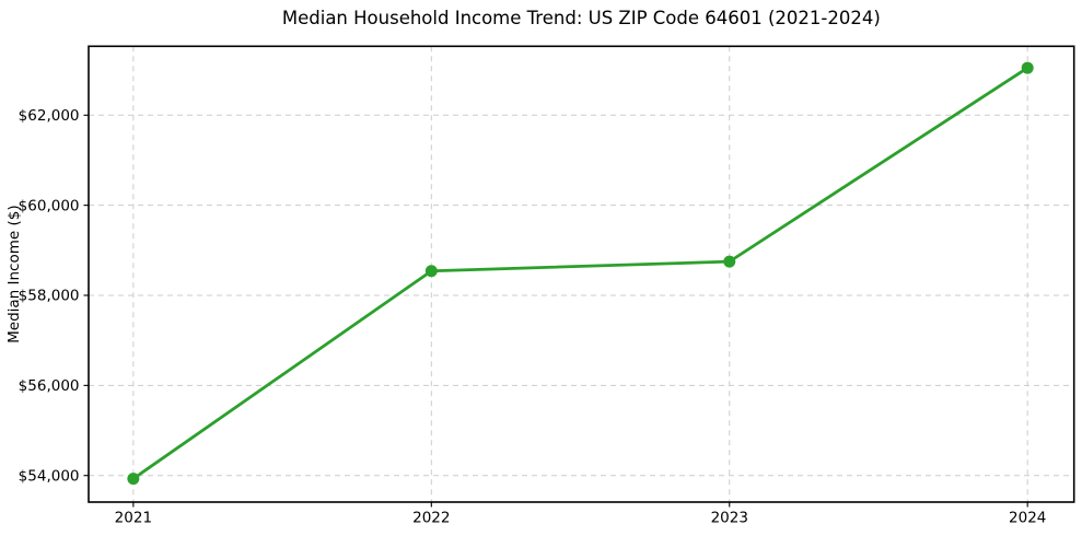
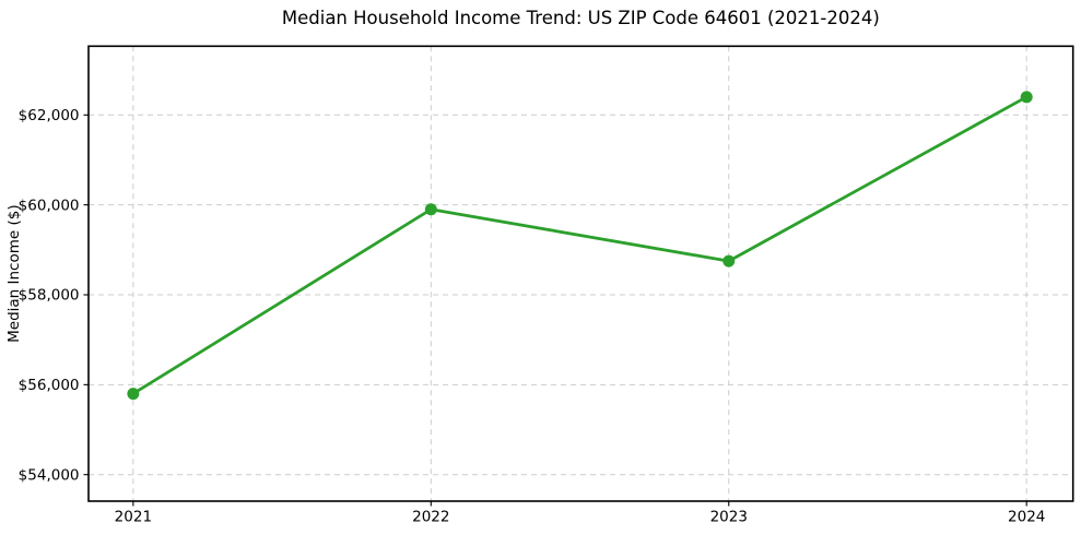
2021: $53900 -> $55800
2022: $58500 -> $59900
2024: $63000 -> $62400
